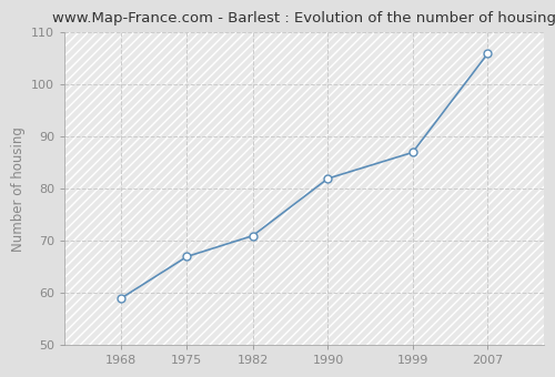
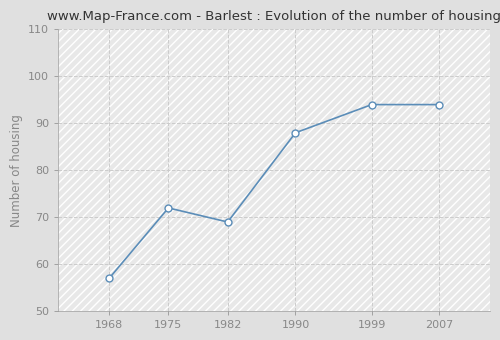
1968: 59 -> 57
1975: 67 -> 72
1982: 71 -> 69
1990: 82 -> 88
1999: 87 -> 94
2007: 106 -> 94
